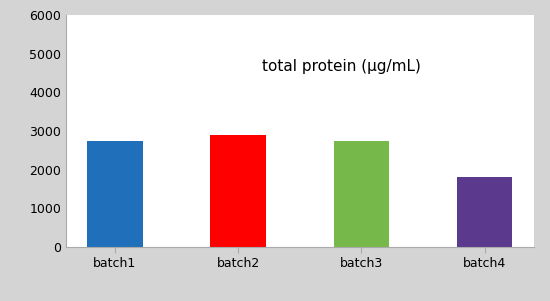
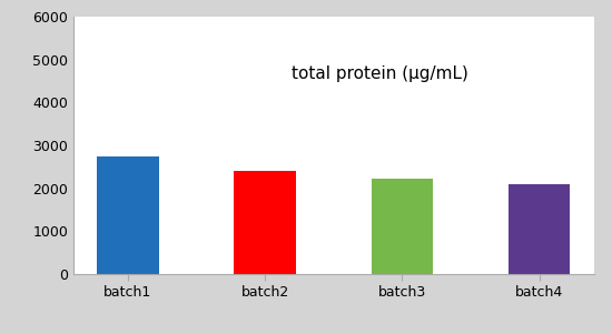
batch2: 2900 -> 2390
batch3: 2750 -> 2230
batch4: 1800 -> 2080
